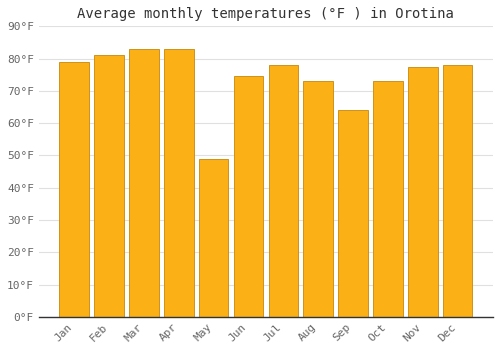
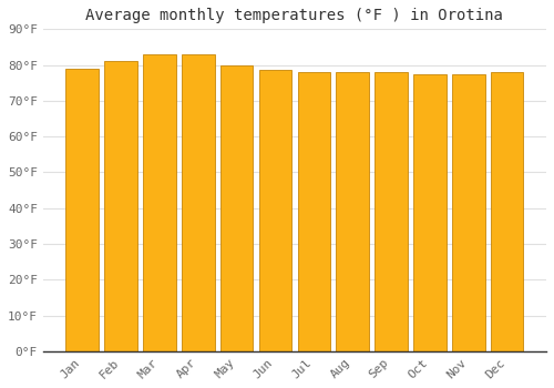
May: 49.0°F -> 80.0°F
Jun: 74.5°F -> 78.5°F
Aug: 73.0°F -> 78.0°F
Sep: 64.0°F -> 78.0°F
Oct: 73.0°F -> 77.5°F
